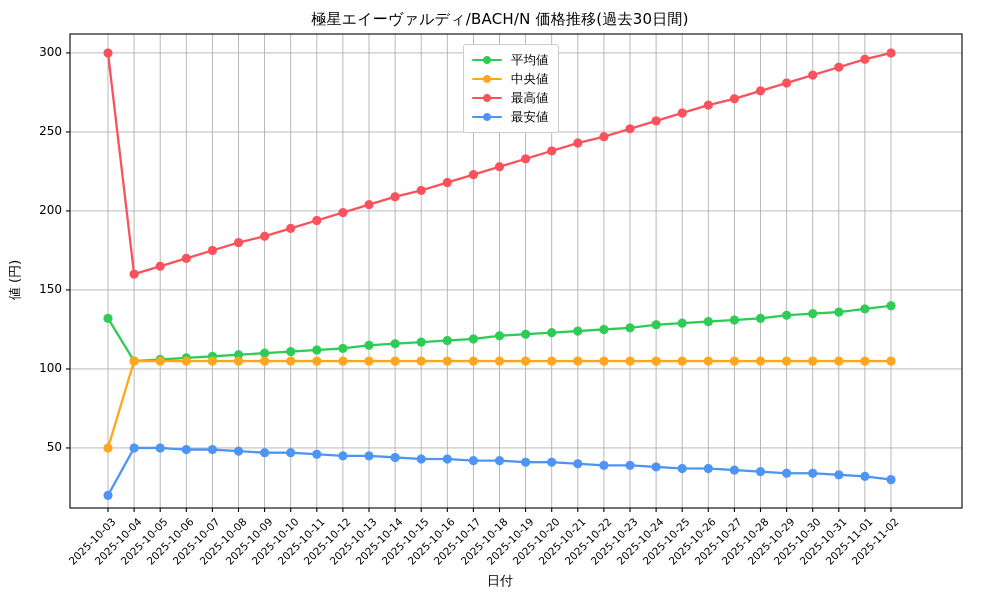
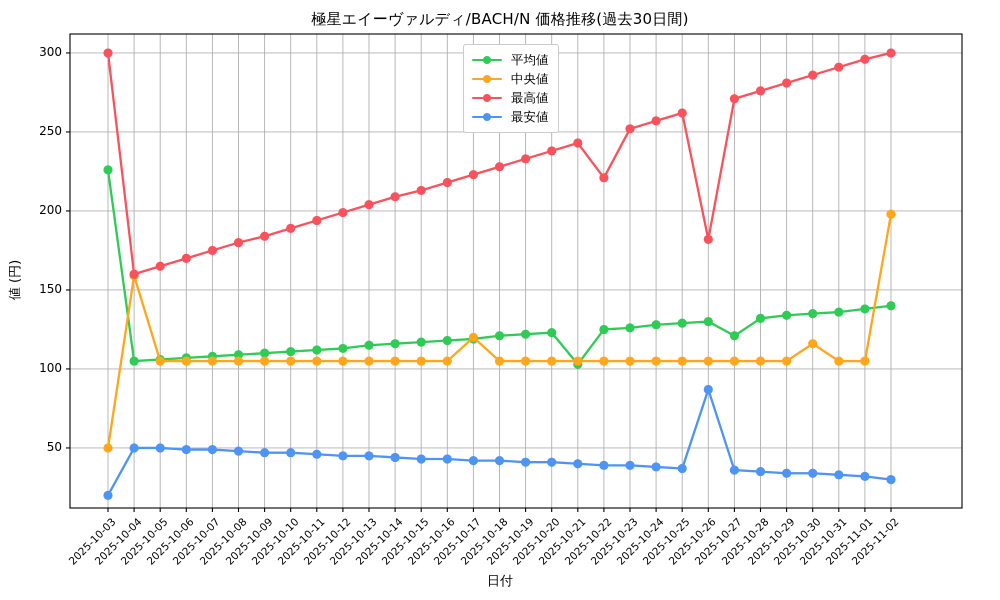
平均値/2025-10-03: 132 -> 226
中央値/2025-10-04: 105 -> 159
中央値/2025-10-17: 105 -> 120
平均値/2025-10-21: 124 -> 103
最高値/2025-10-22: 247 -> 221
最高値/2025-10-26: 267 -> 182
最安値/2025-10-26: 37 -> 87
平均値/2025-10-27: 131 -> 121
中央値/2025-10-30: 105 -> 116
中央値/2025-11-02: 105 -> 198
